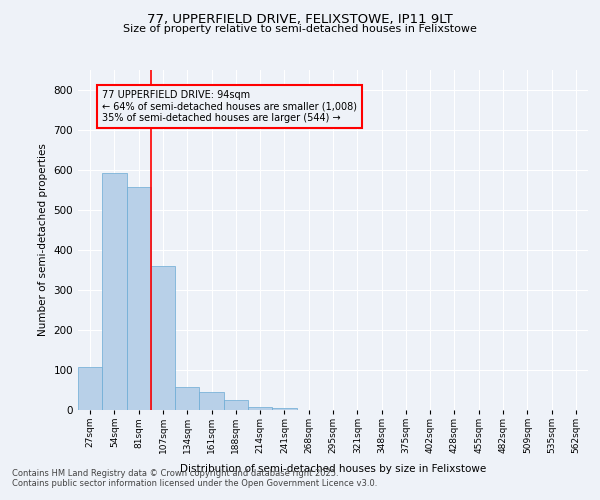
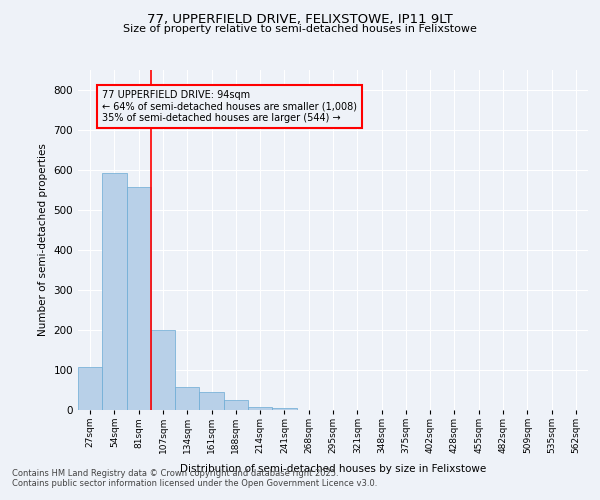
107sqm: 360 -> 201
